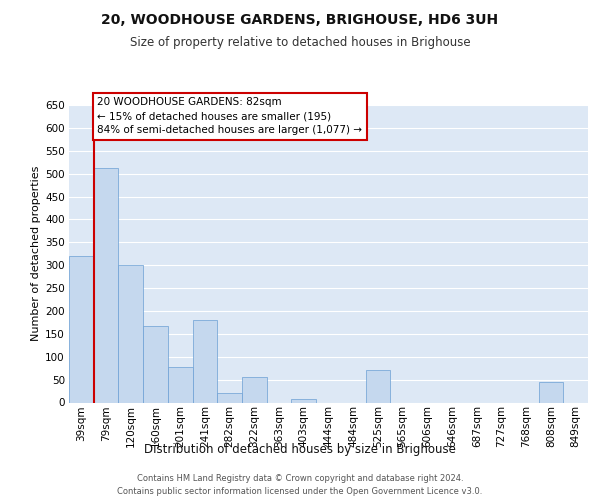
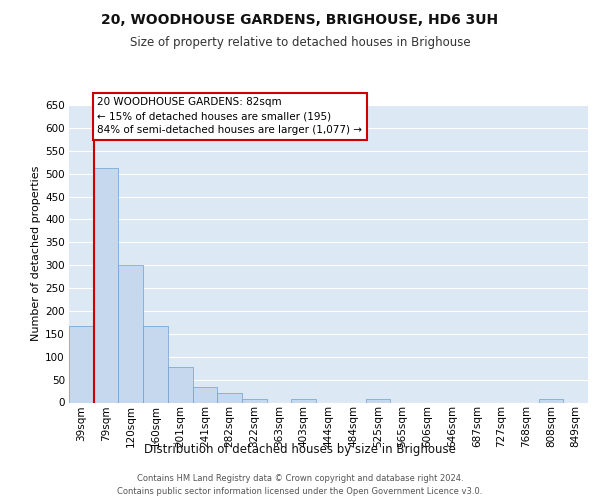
39sqm: 320 -> 168
241sqm: 180 -> 33
322sqm: 55 -> 7
525sqm: 70 -> 7
808sqm: 45 -> 7
